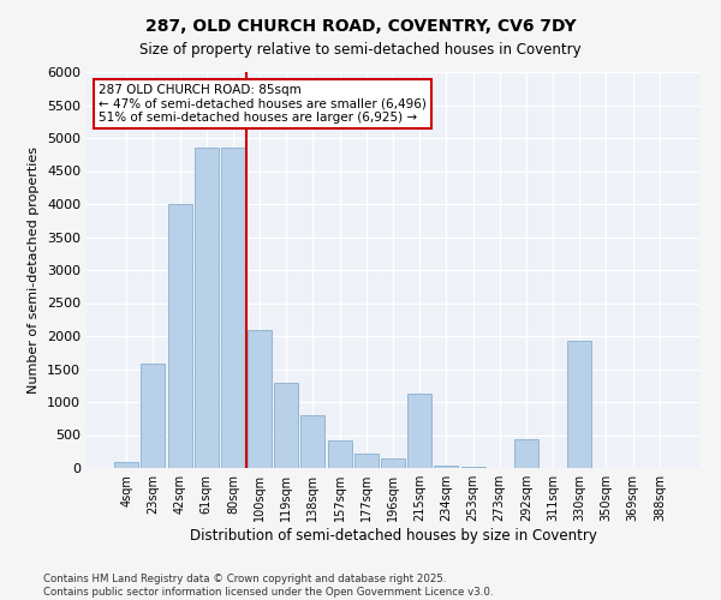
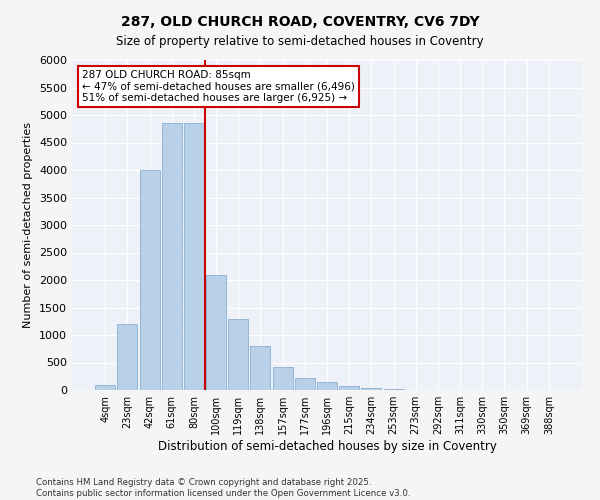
23sqm: 1580 -> 1200
215sqm: 1120 -> 80
292sqm: 440 -> 0
330sqm: 1920 -> 0
